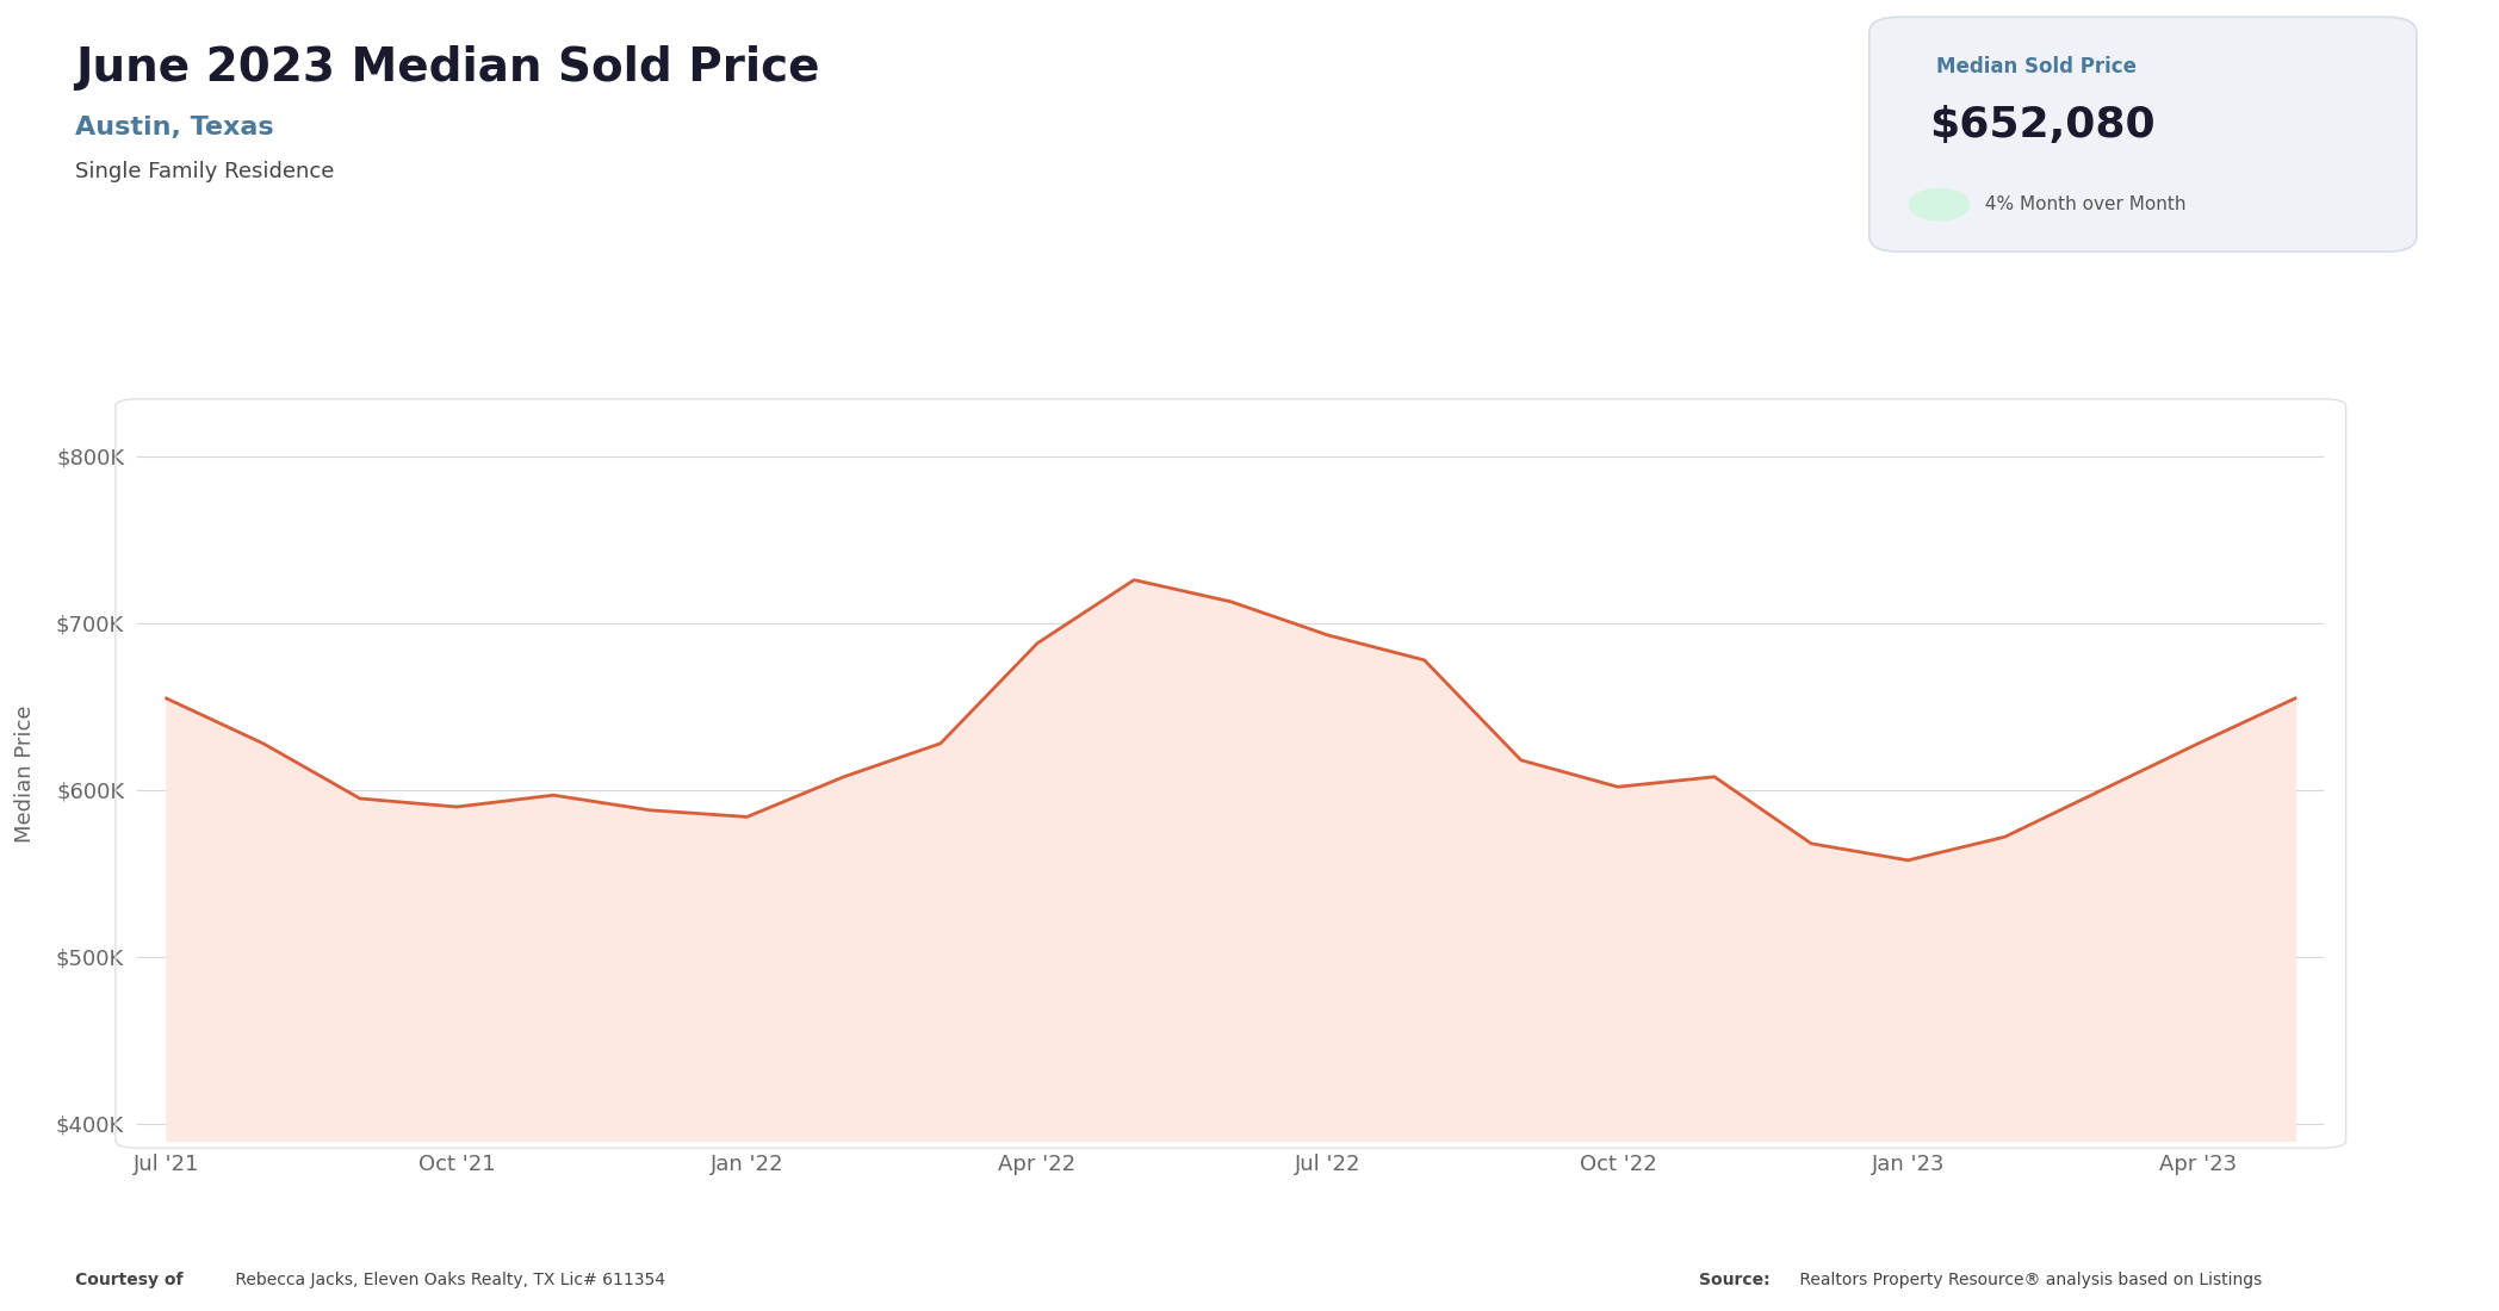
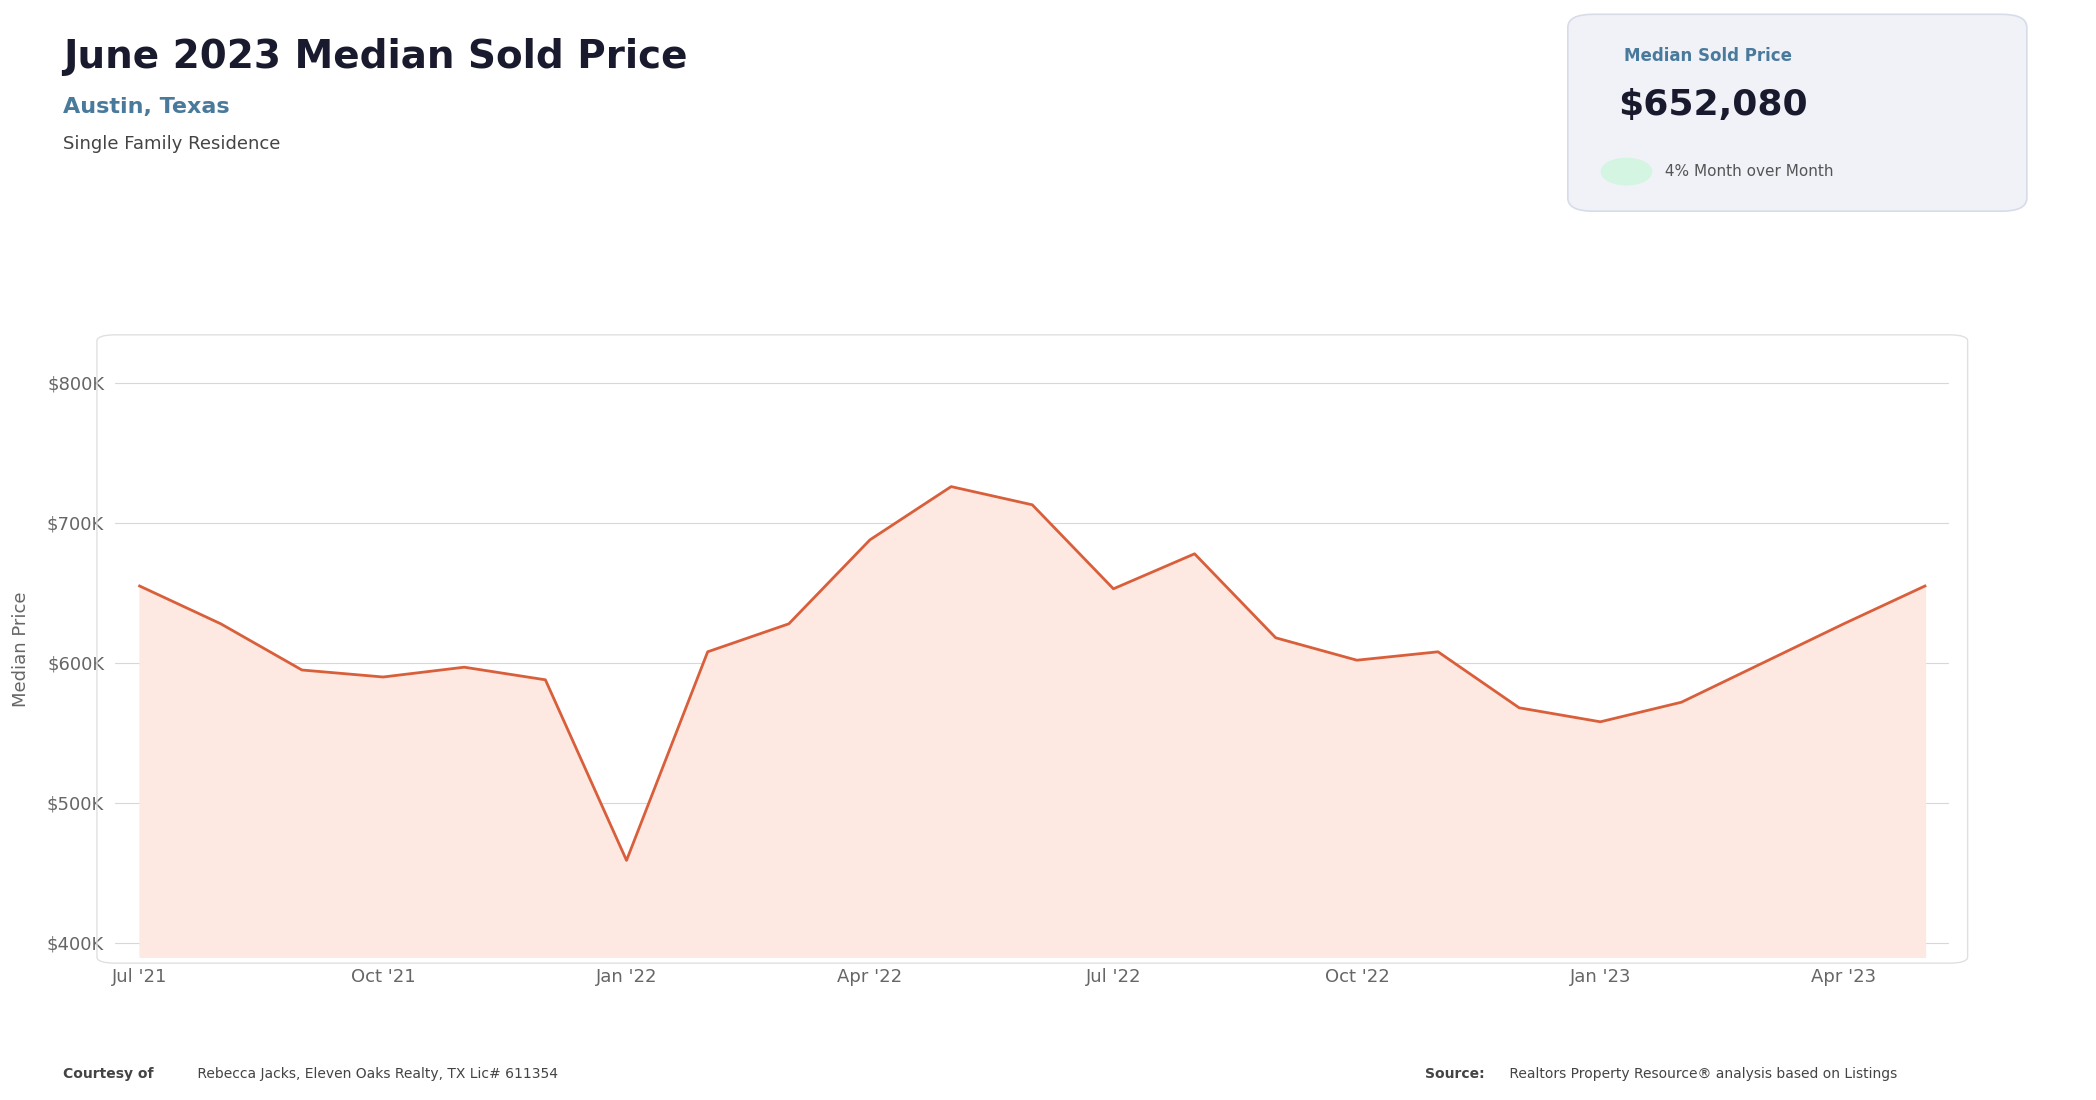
Jan '22: $584K -> $459K
Jul '22: $693K -> $653K
